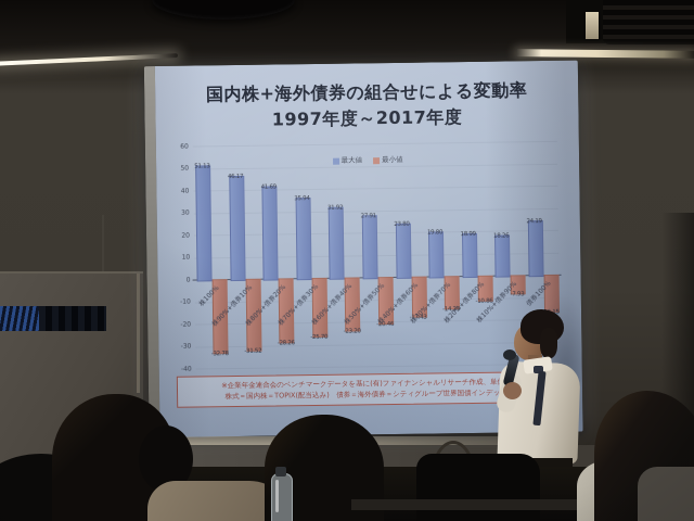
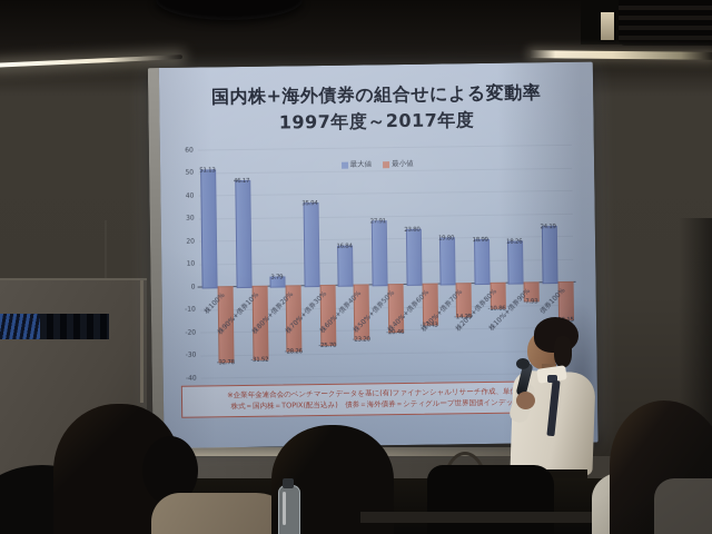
最大値/株80%+債券20%: 41.69 -> 3.79
最大値/株60%+債券40%: 31.92 -> 16.84
